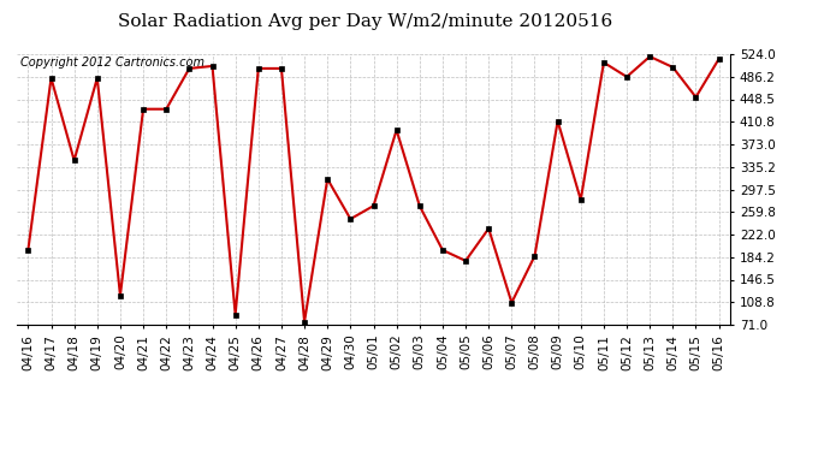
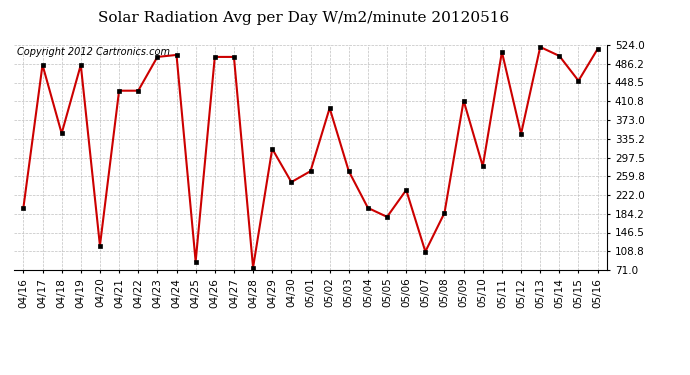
05/12: 486 -> 345
